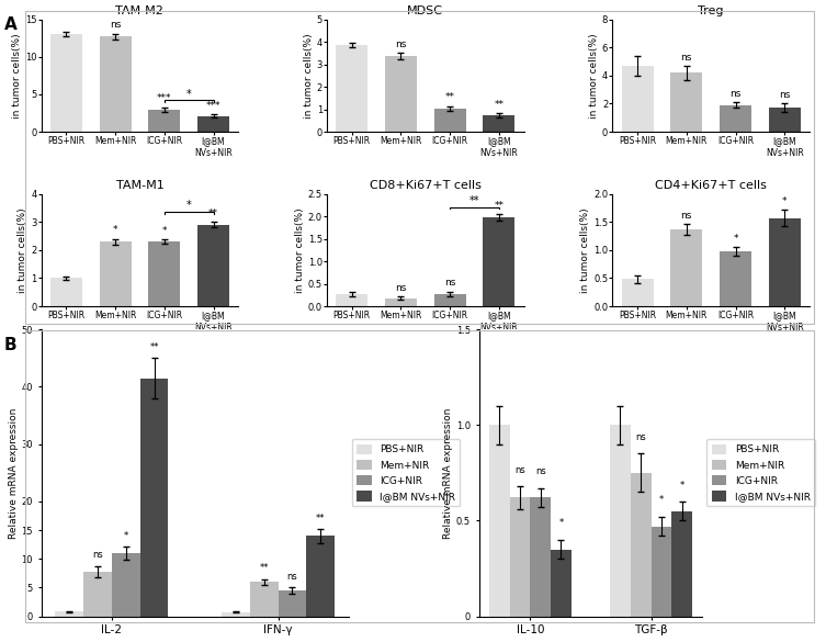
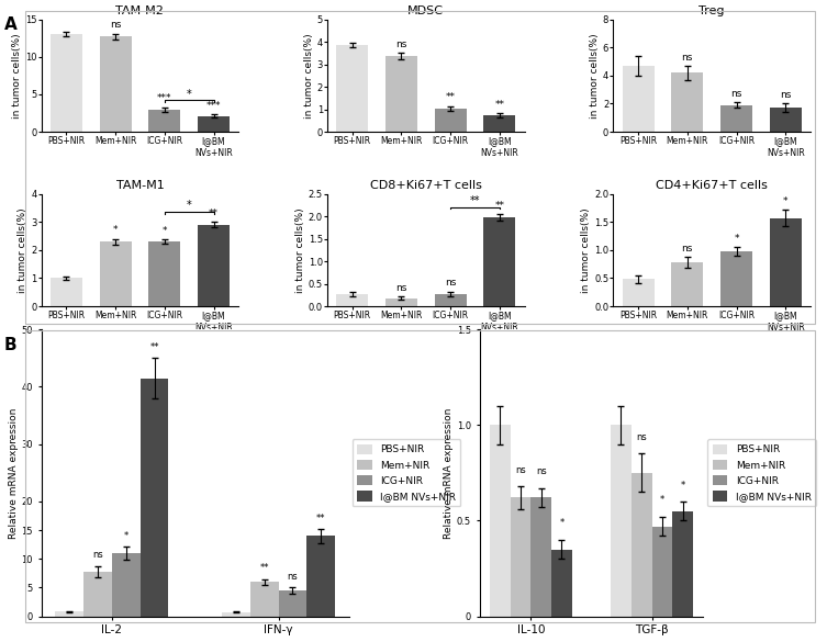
CD4+Ki67+T cells/Mem+NIR: 1.36 -> 0.78
